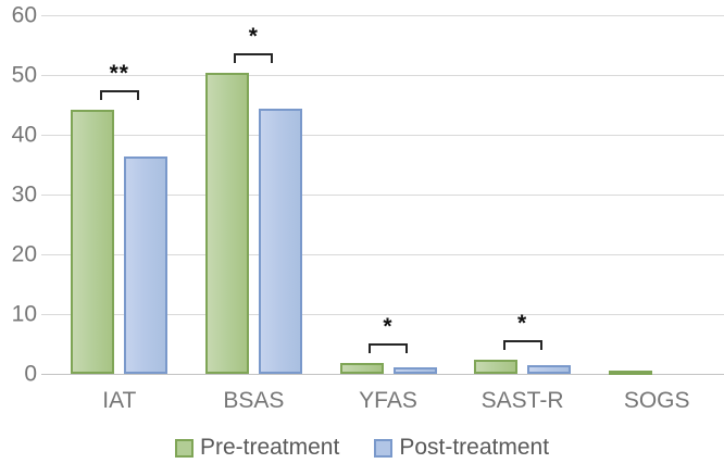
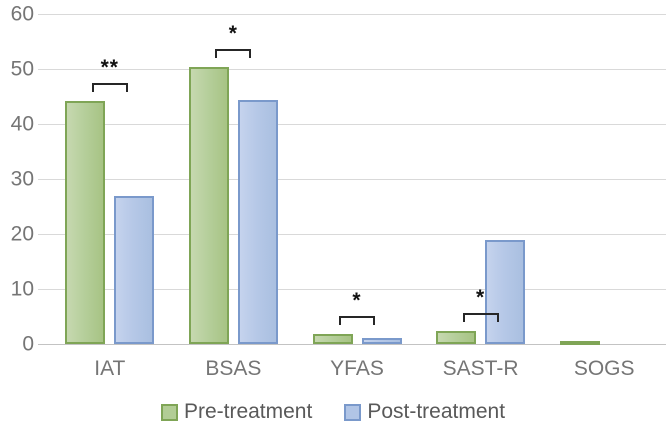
Post-treatment/IAT: 36 -> 27
Post-treatment/SAST-R: 2 -> 19
